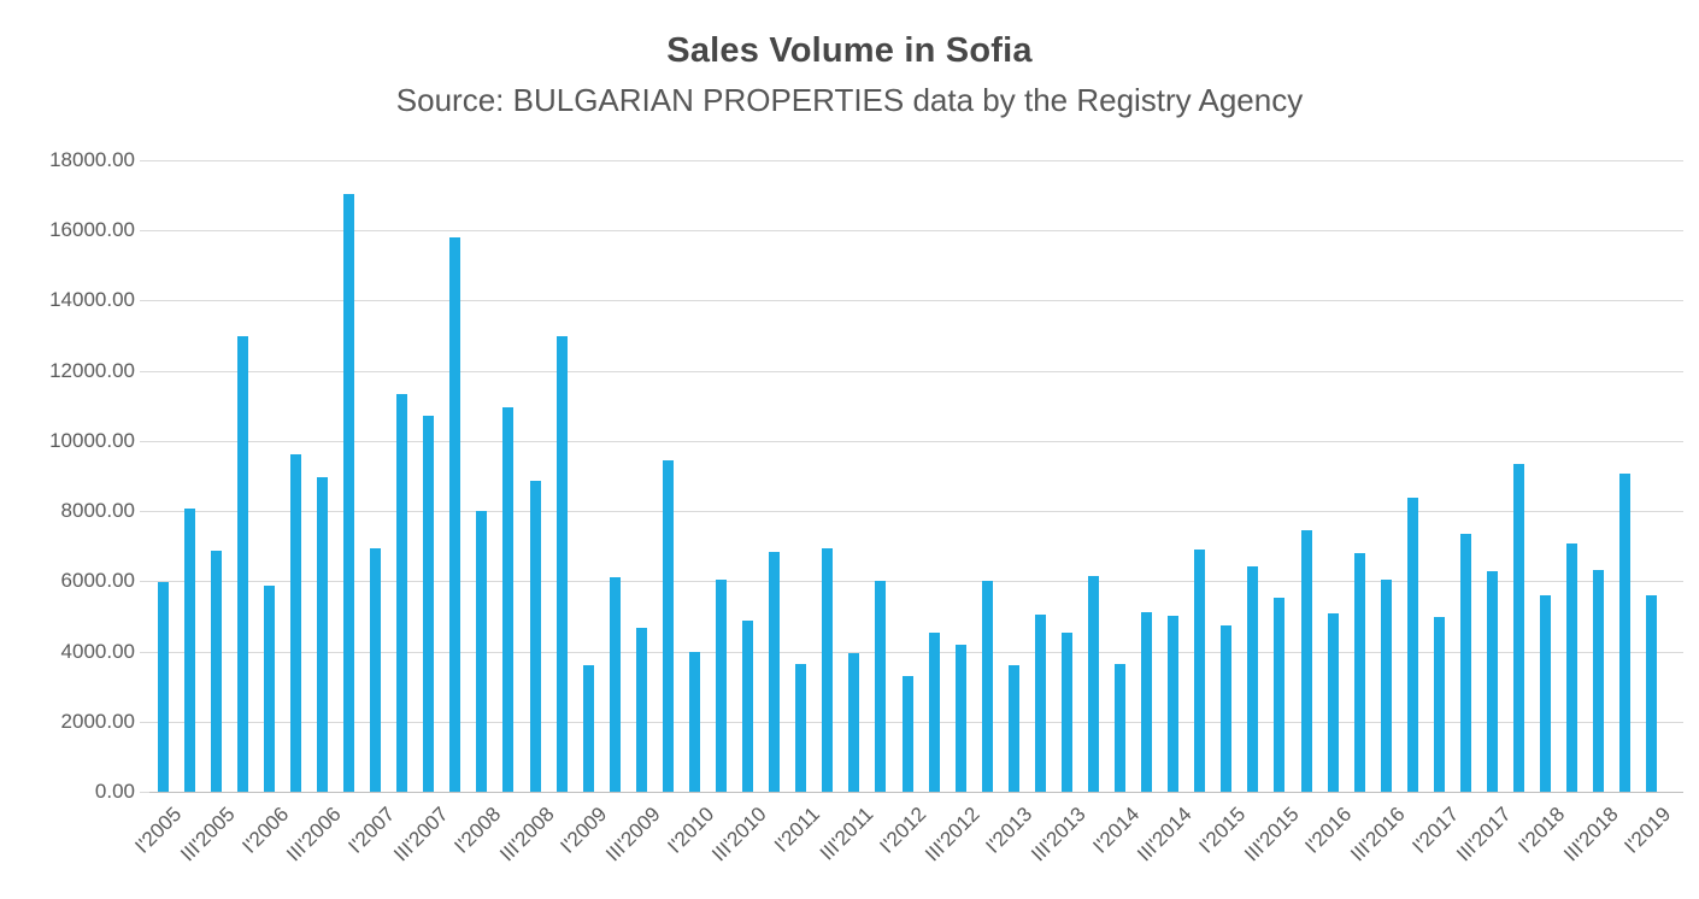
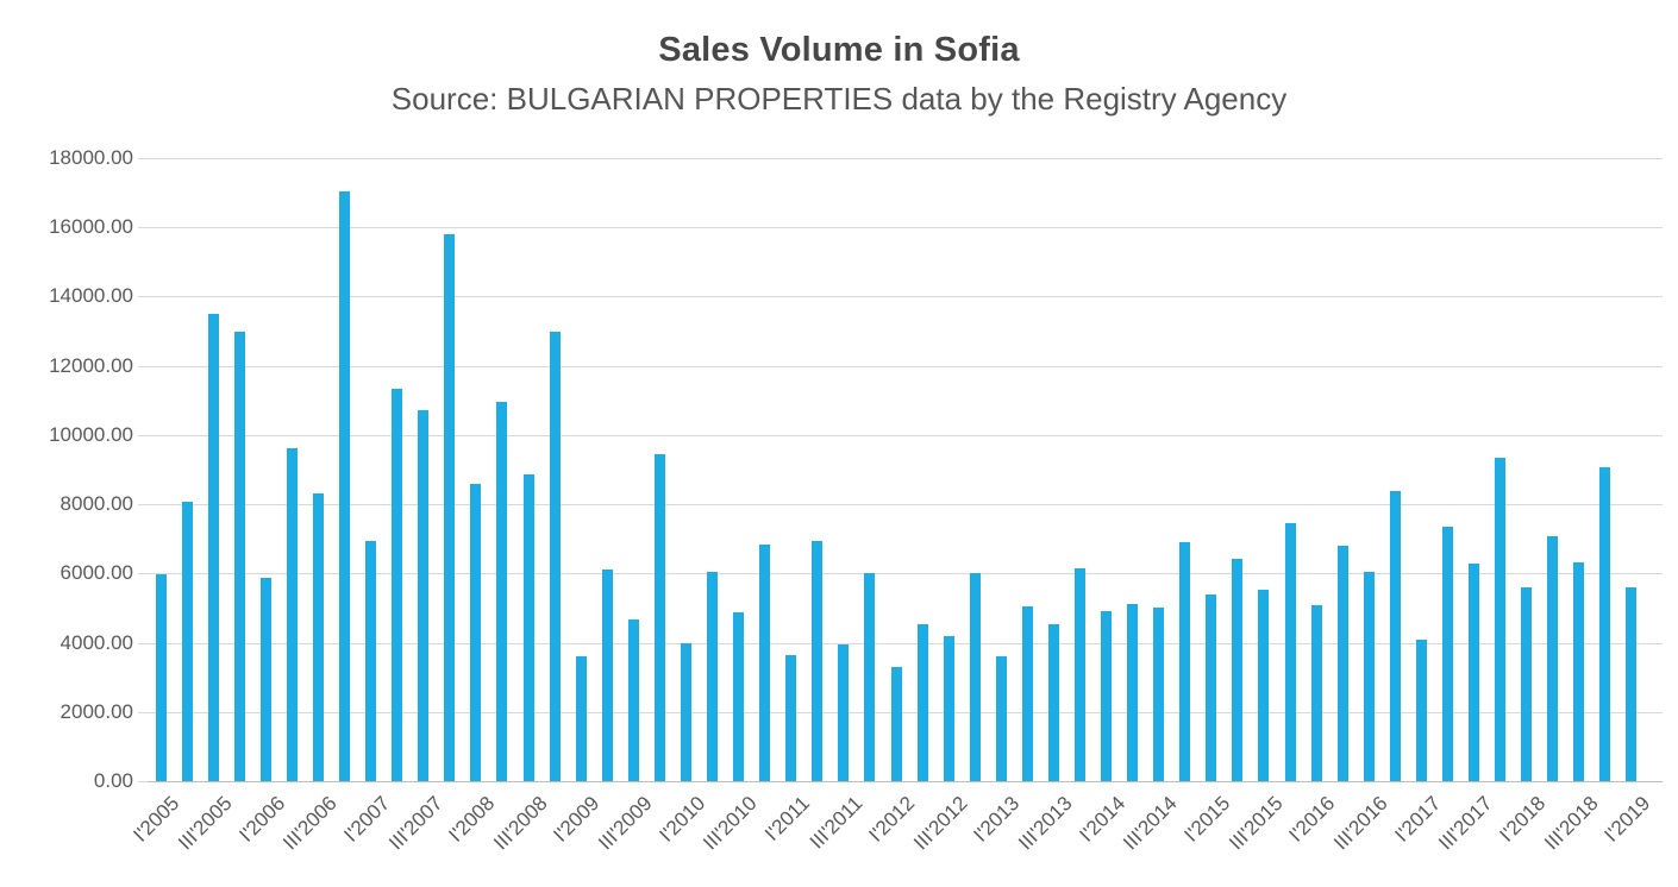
III'2005: 6900 -> 13500
III'2006: 9000 -> 8300
I'2008: 8000 -> 8600
I'2014: 3600 -> 4900
I'2015: 4700 -> 5400
I'2017: 5000 -> 4100
